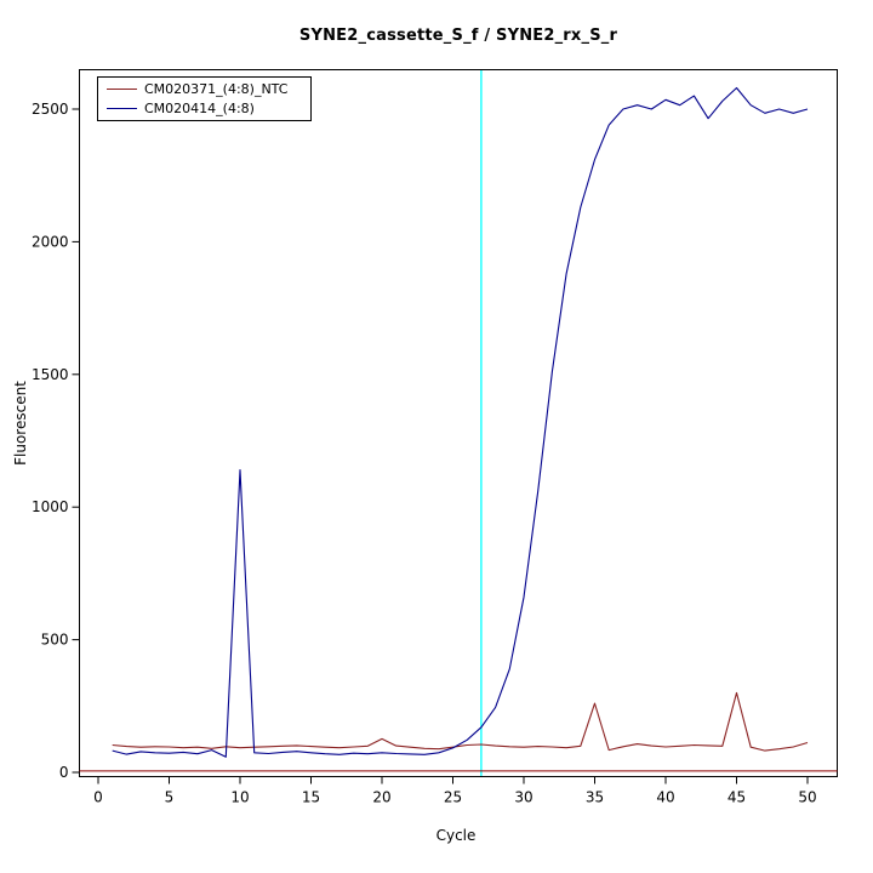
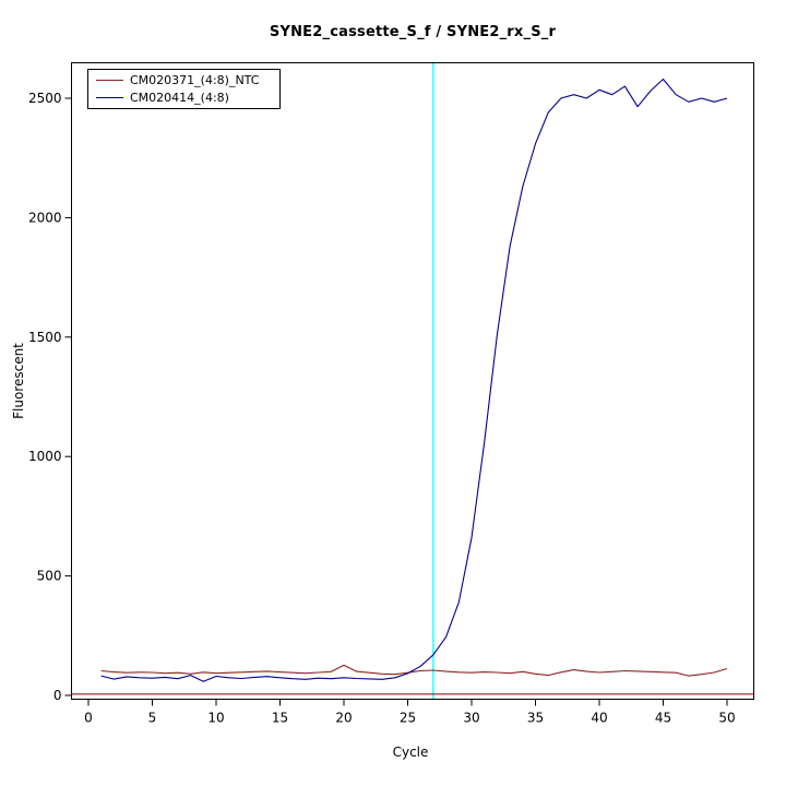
CM020414_(4:8)/10: 1140 -> 80
CM020371_(4:8)_NTC/35: 260 -> 90
CM020371_(4:8)_NTC/45: 300 -> 100
